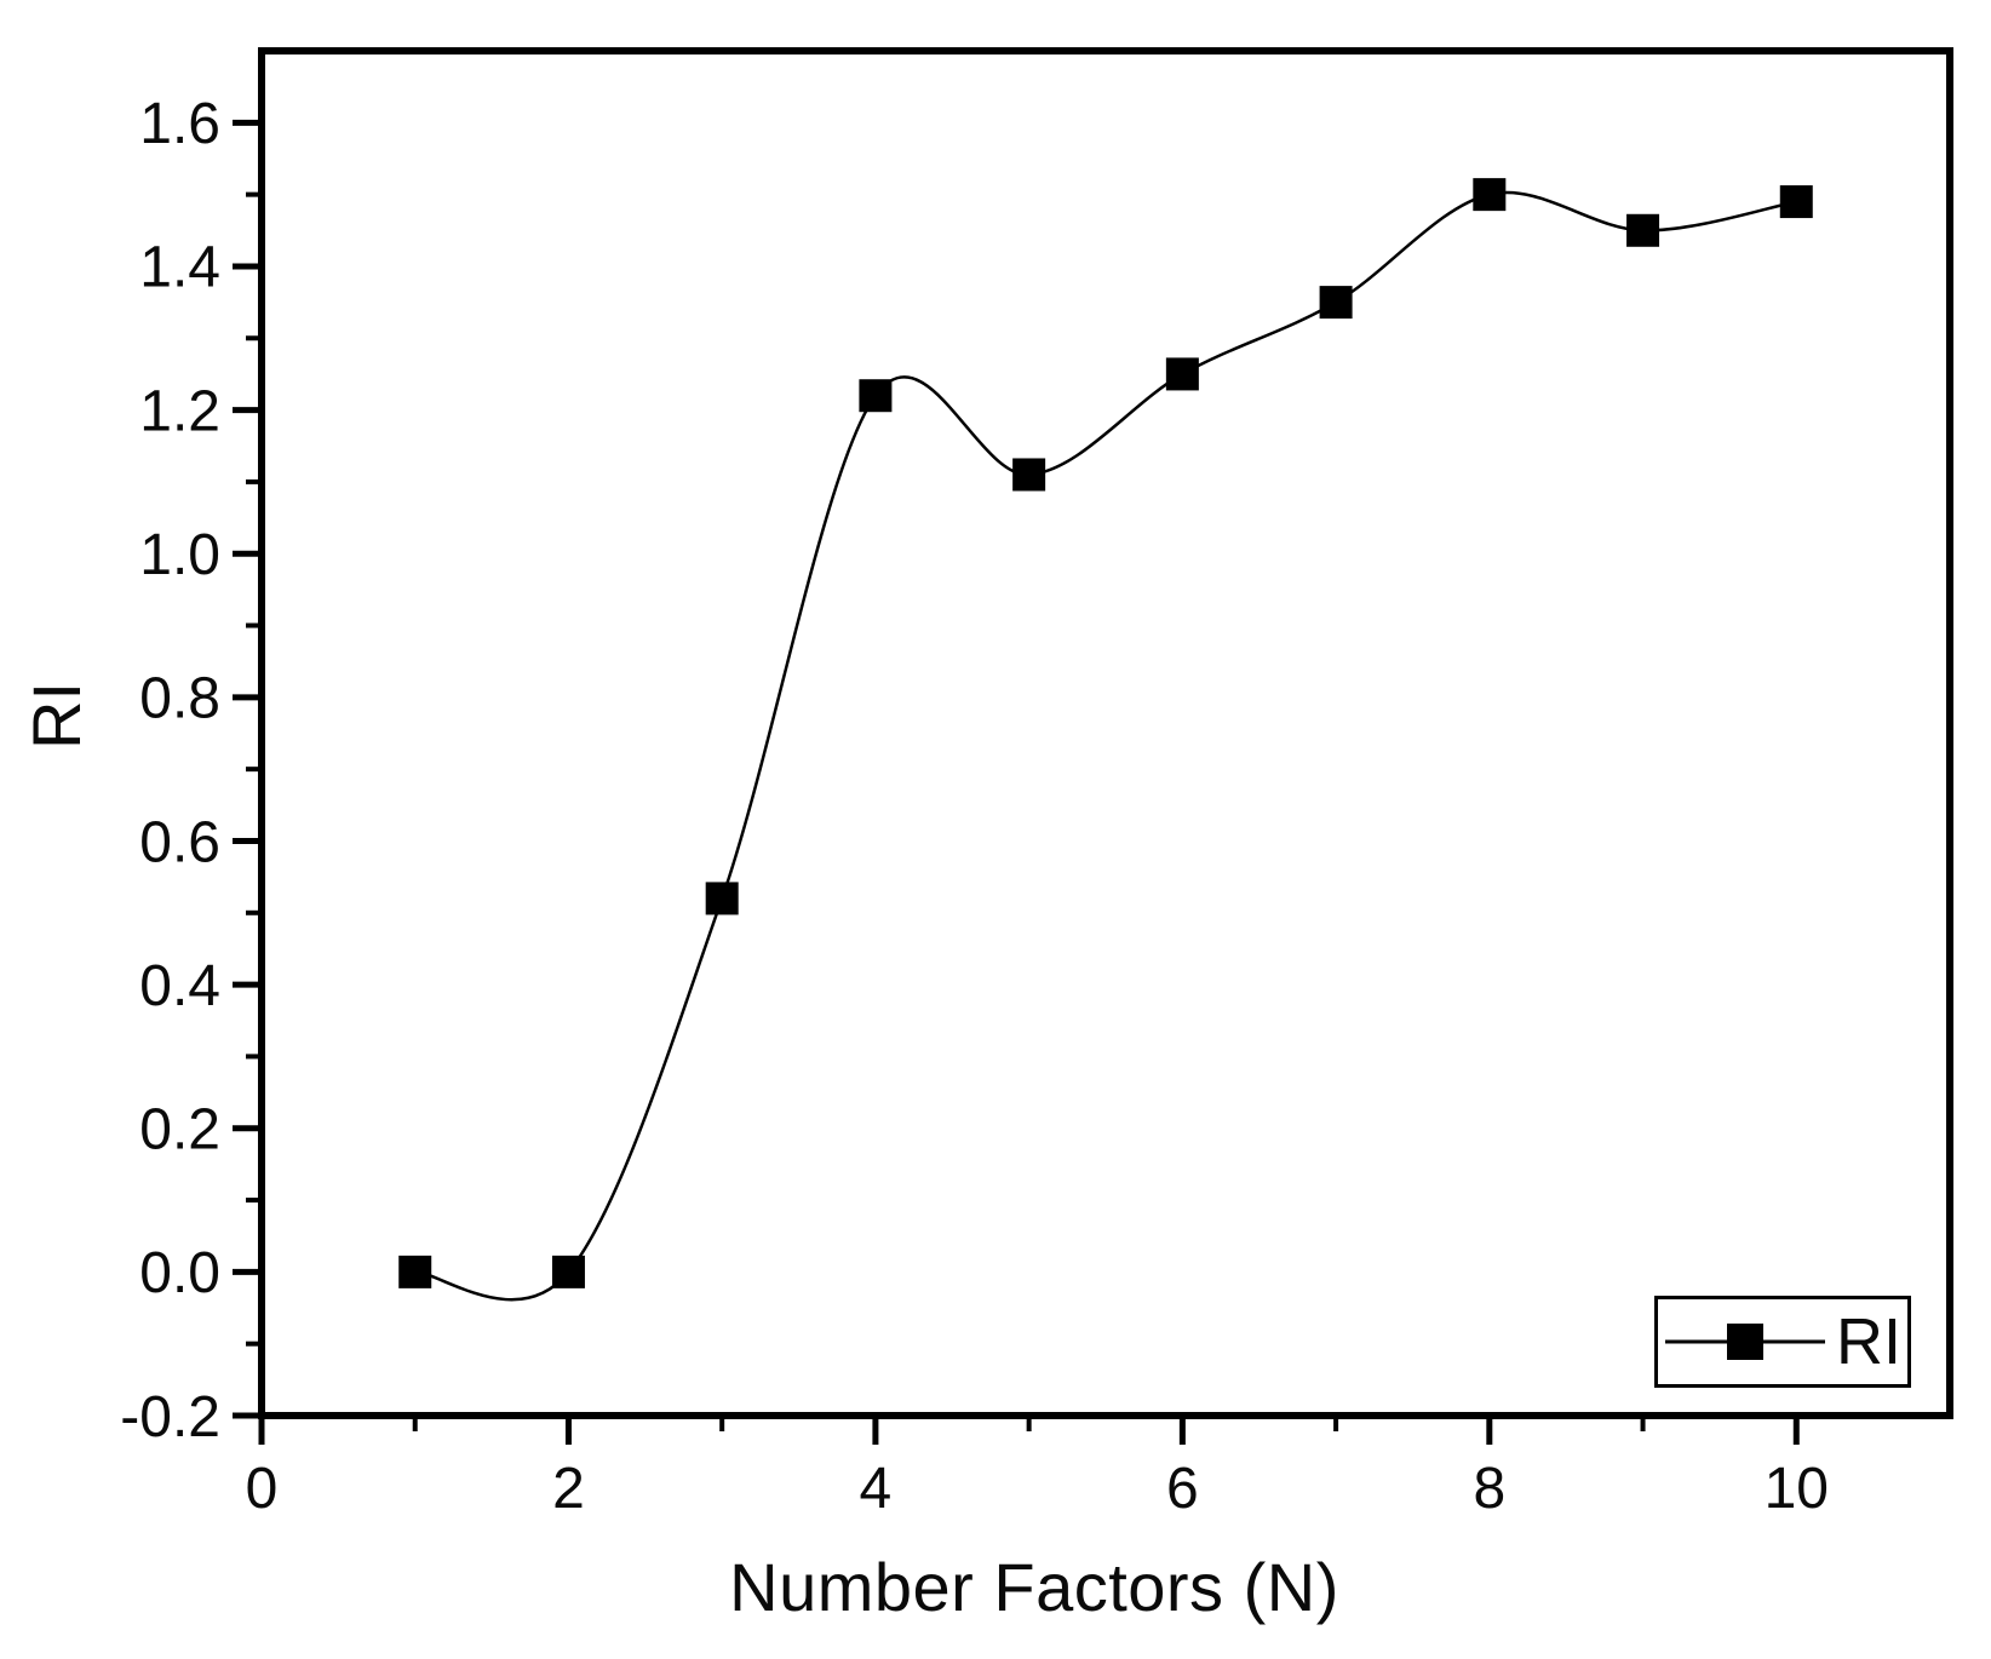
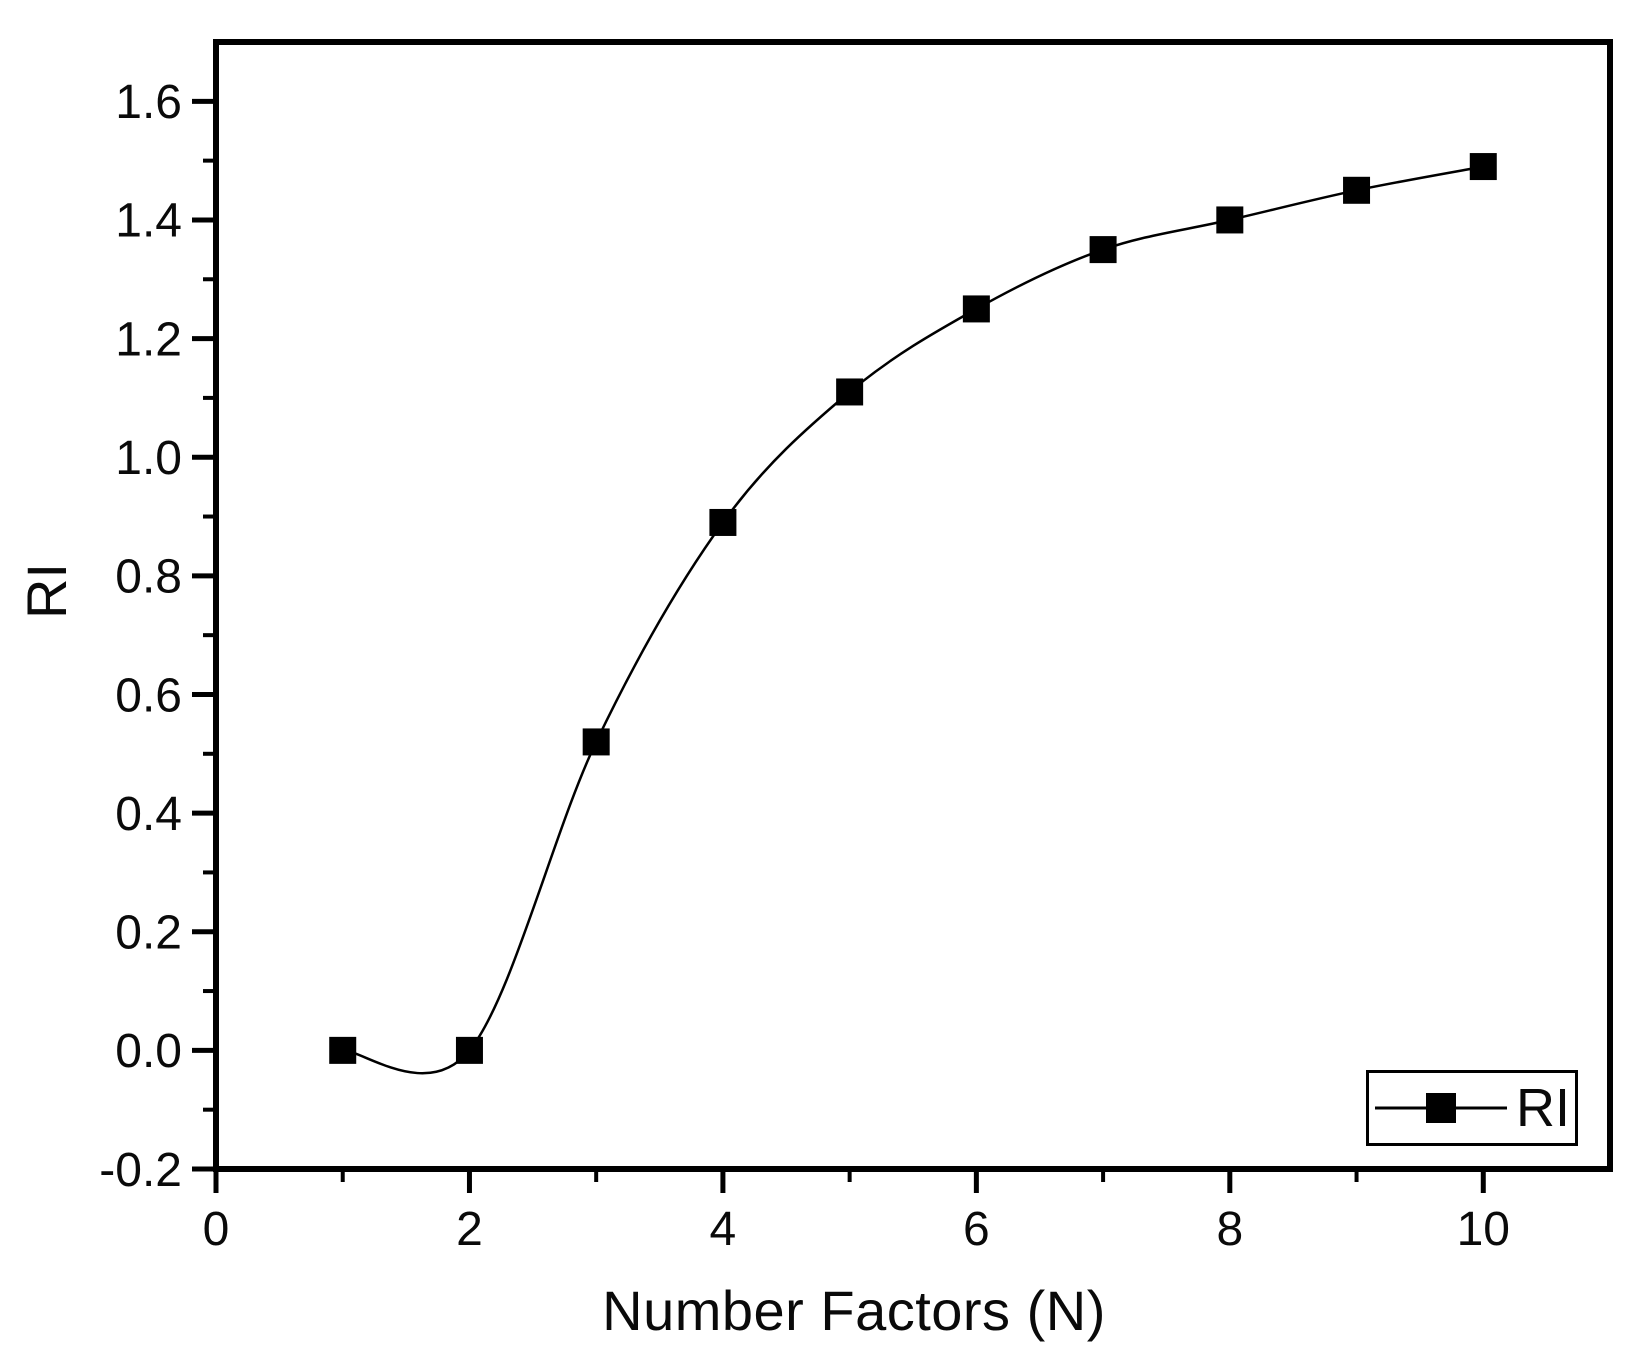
4: 1.22 -> 0.89
8: 1.50 -> 1.40
